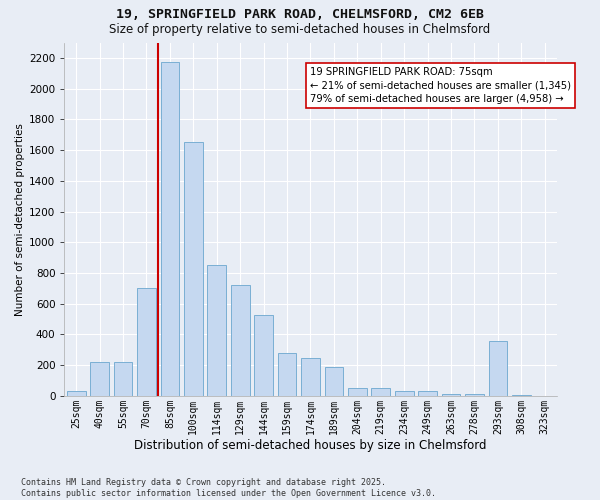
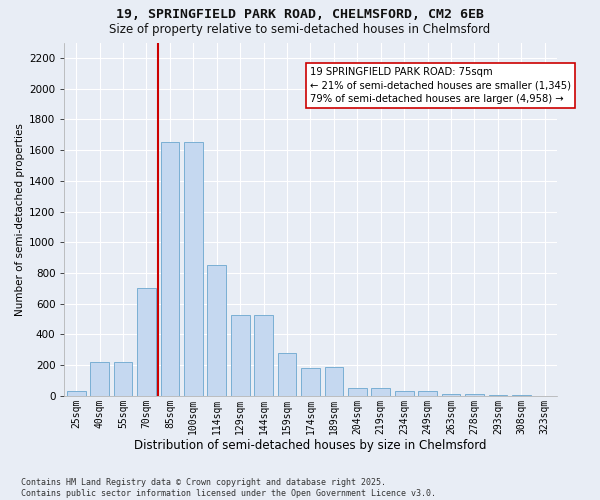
85sqm: 2170 -> 1650
129sqm: 720 -> 520
174sqm: 250 -> 180
293sqm: 360 -> 10
